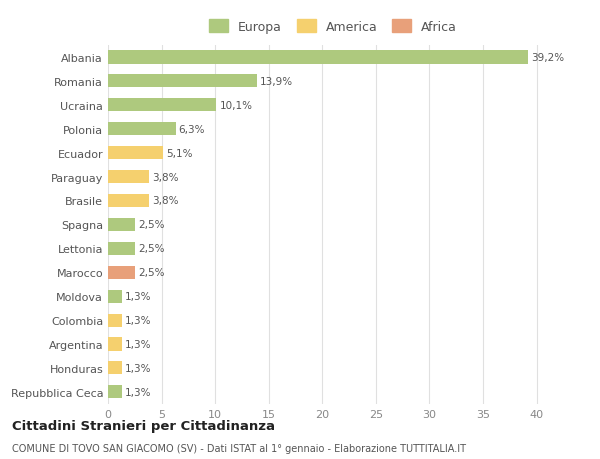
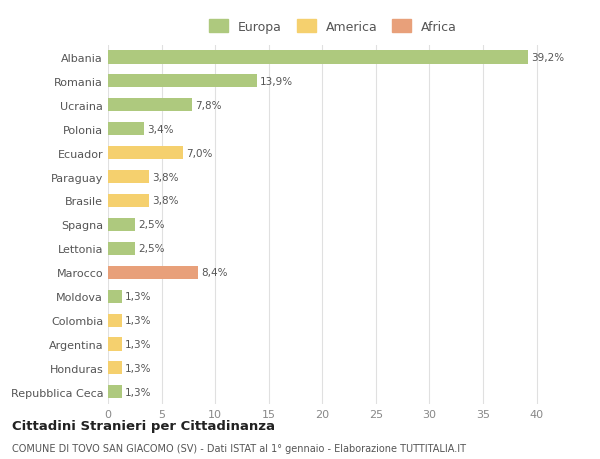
Ucraina: 10,1% -> 7,8%
Polonia: 6,3% -> 3,4%
Ecuador: 5,1% -> 7,0%
Marocco: 2,5% -> 8,4%
